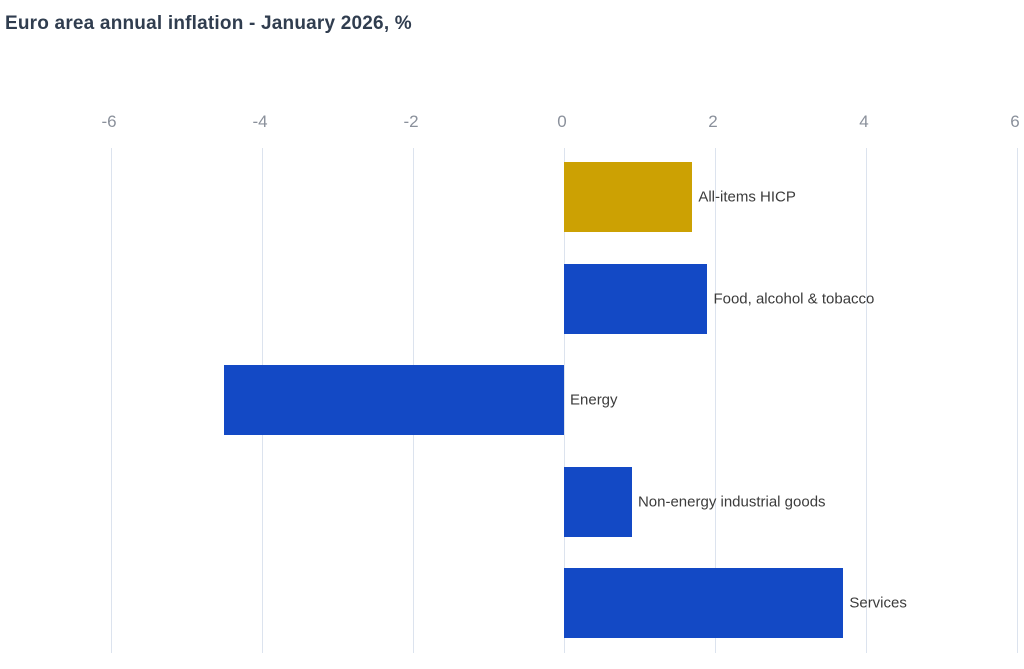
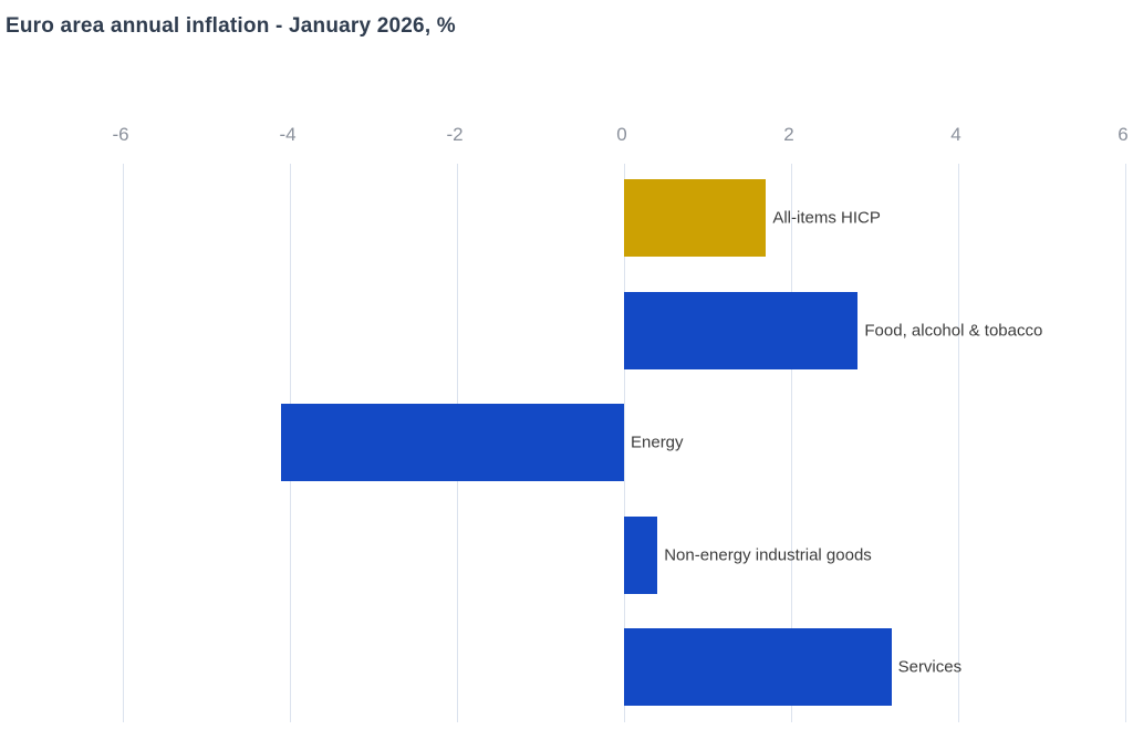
Food, alcohol & tobacco: 1.9 -> 2.8
Energy: -4.5 -> -4.1
Non-energy industrial goods: 0.9 -> 0.4
Services: 3.7 -> 3.2
